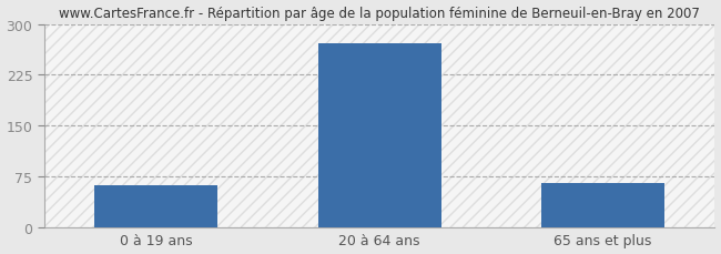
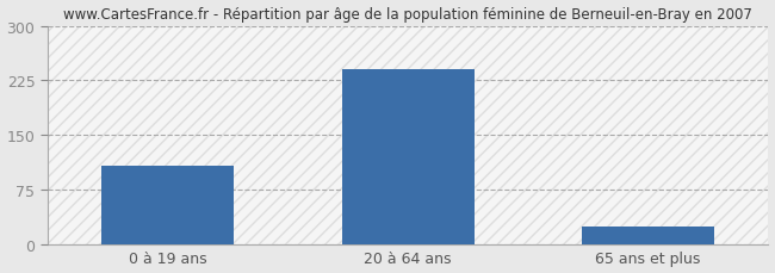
0 à 19 ans: 62 -> 107
20 à 64 ans: 272 -> 240
65 ans et plus: 66 -> 25
